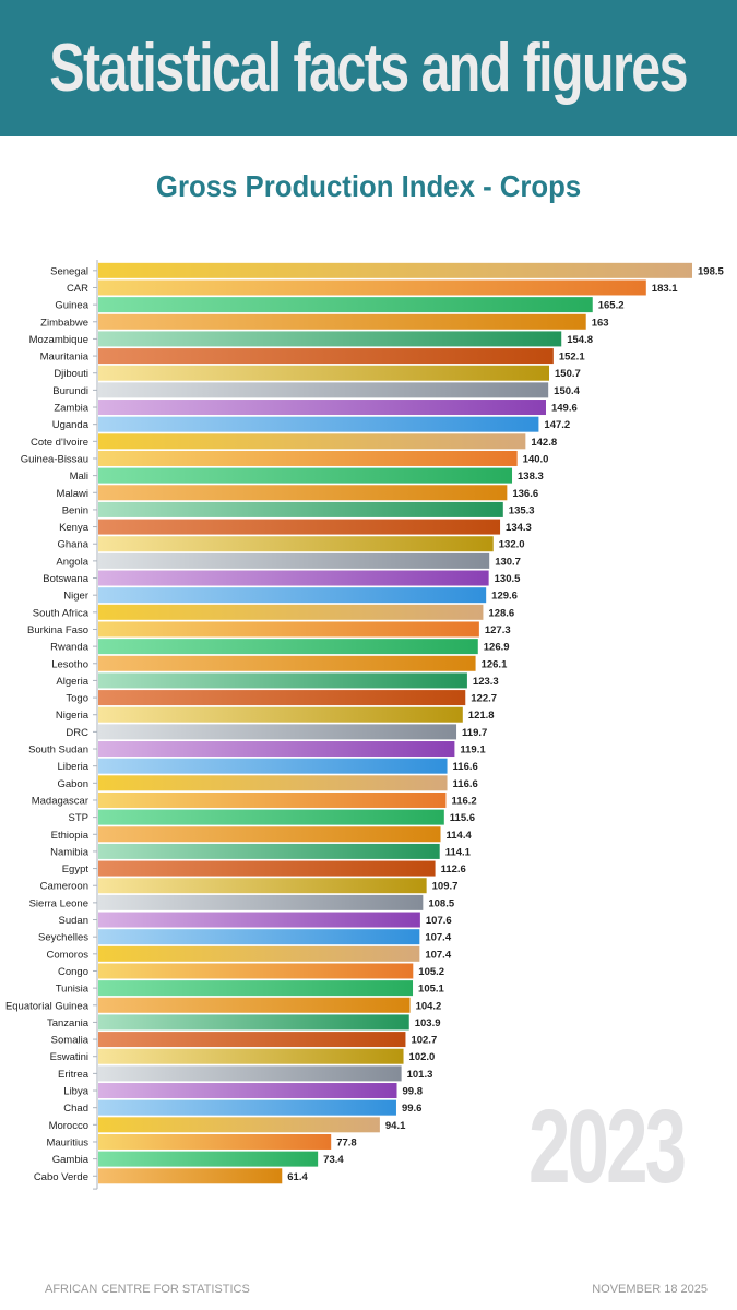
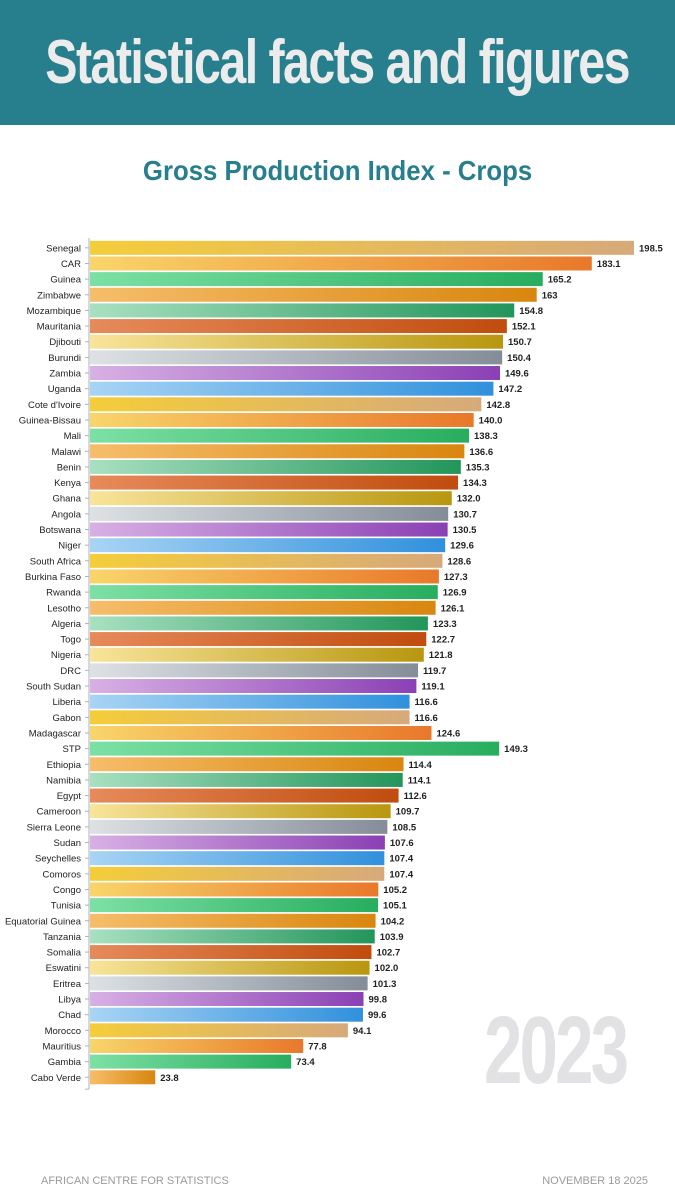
Madagascar: 116.2 -> 124.6
STP: 115.6 -> 149.3
Cabo Verde: 61.4 -> 23.8
